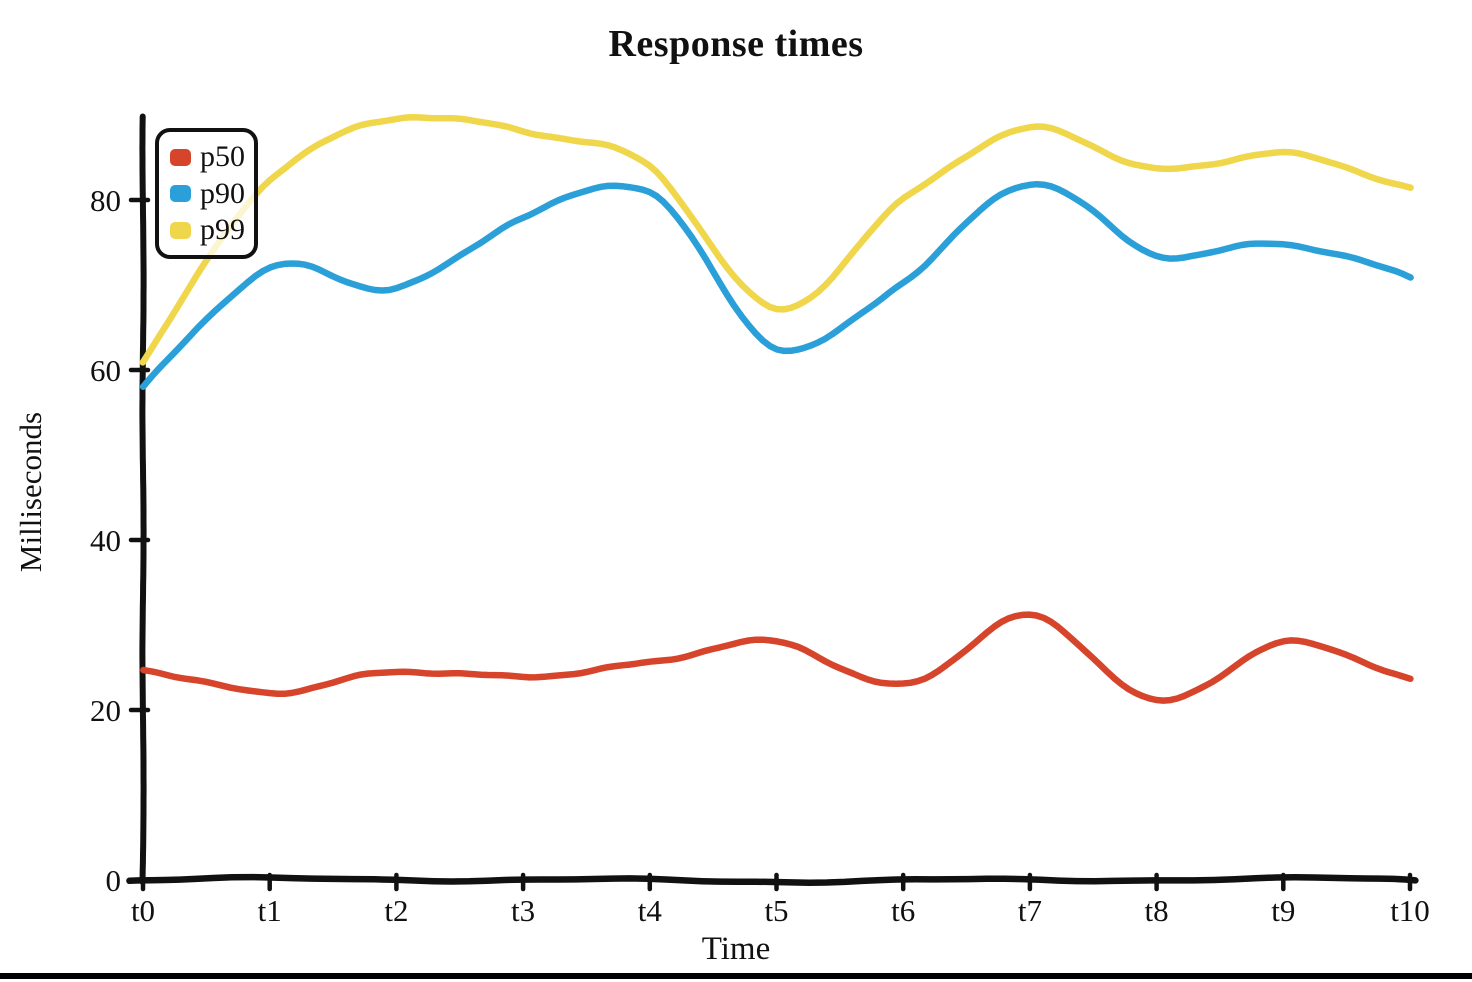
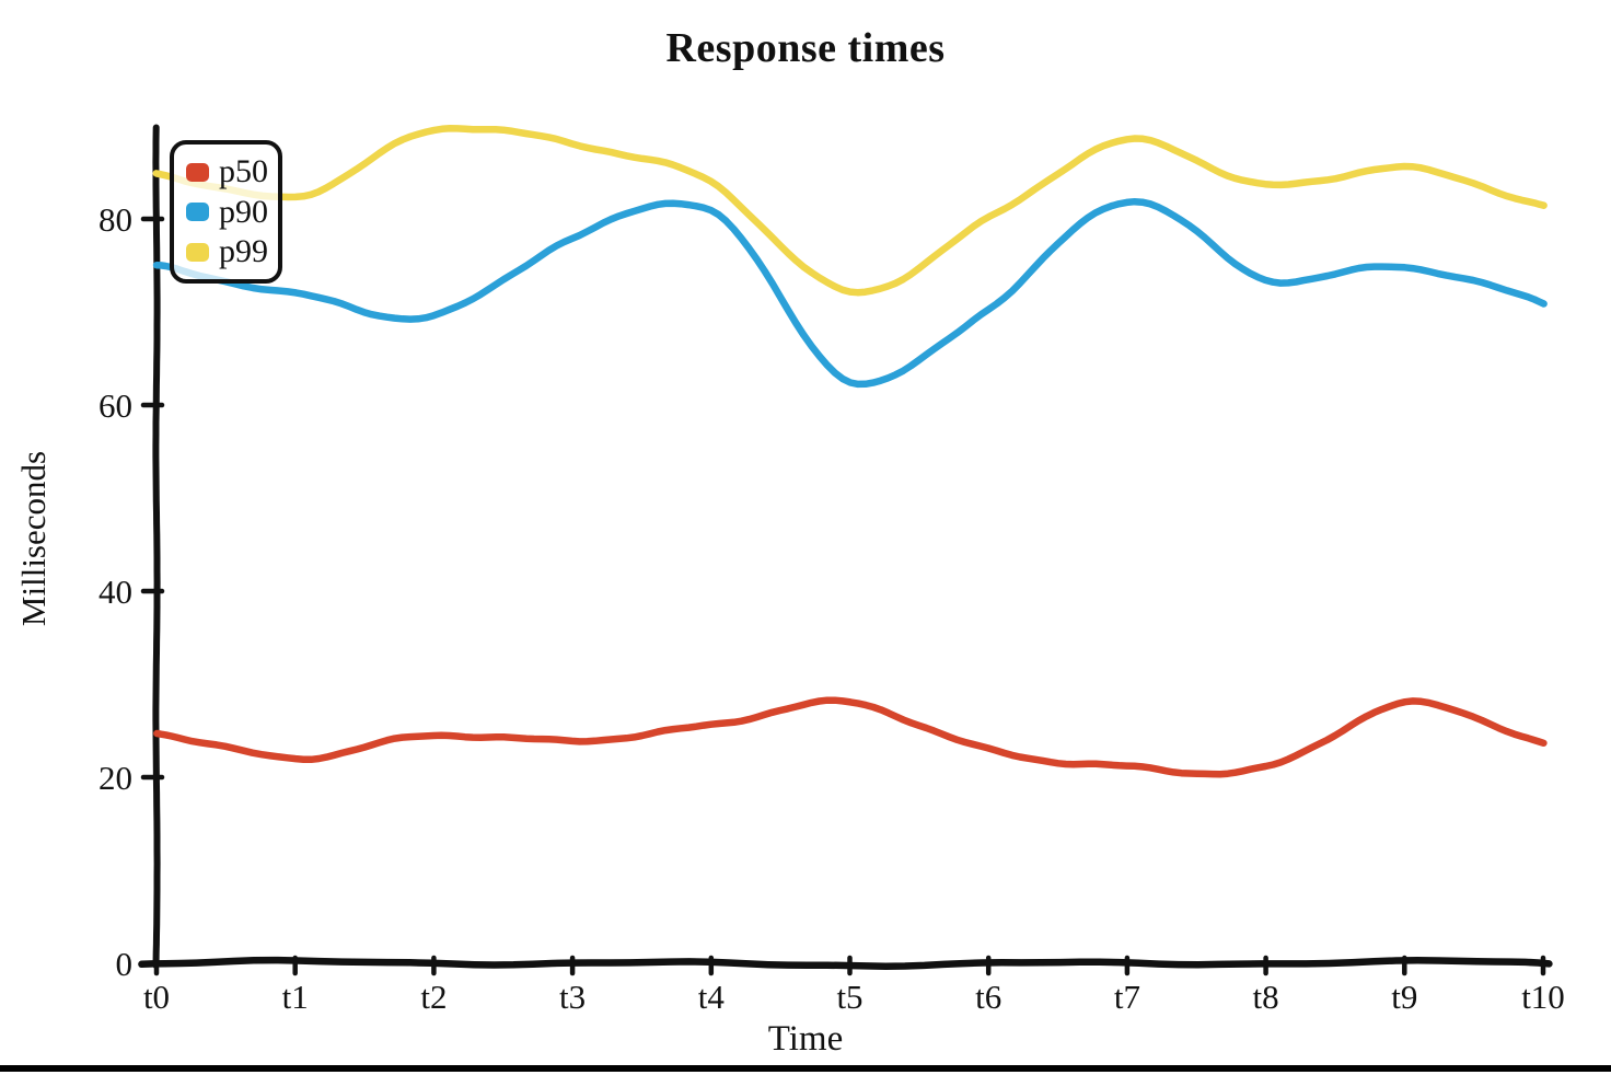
p90/t0: 58 -> 75
p99/t0: 61 -> 85
p99/t5: 67 -> 72
p50/t7: 31 -> 21
